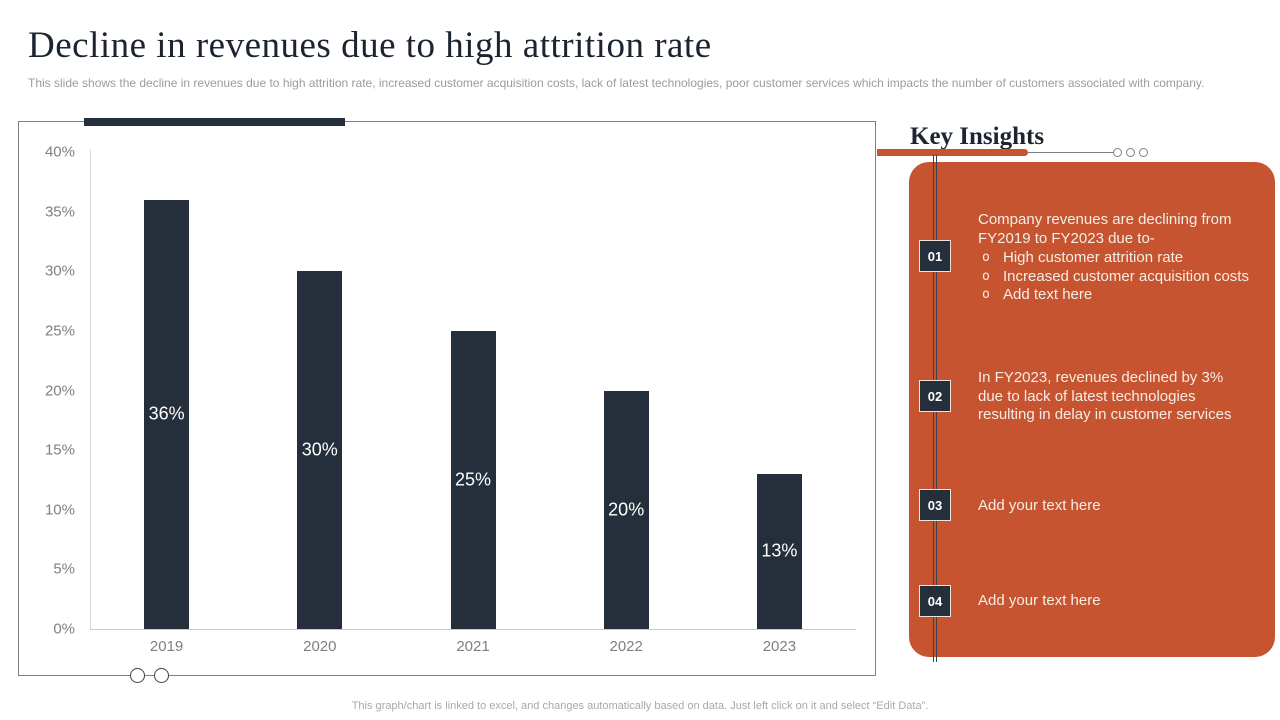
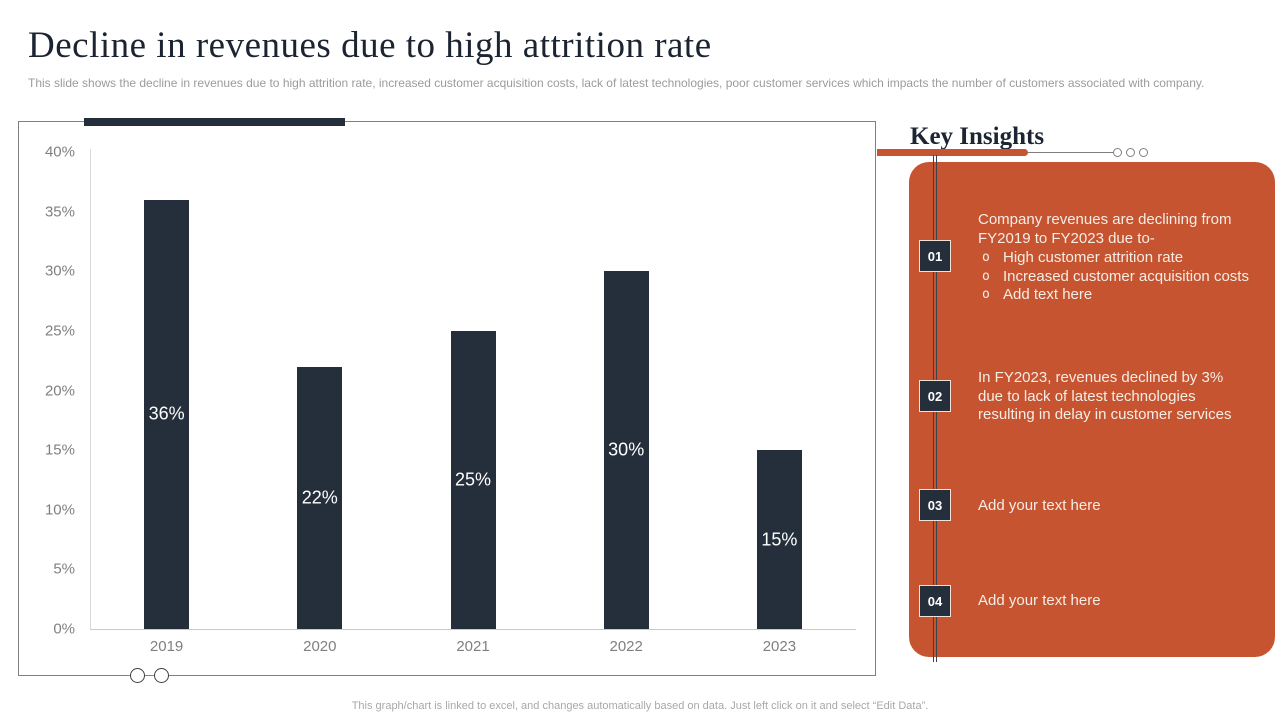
2020: 30% -> 22%
2022: 20% -> 30%
2023: 13% -> 15%
